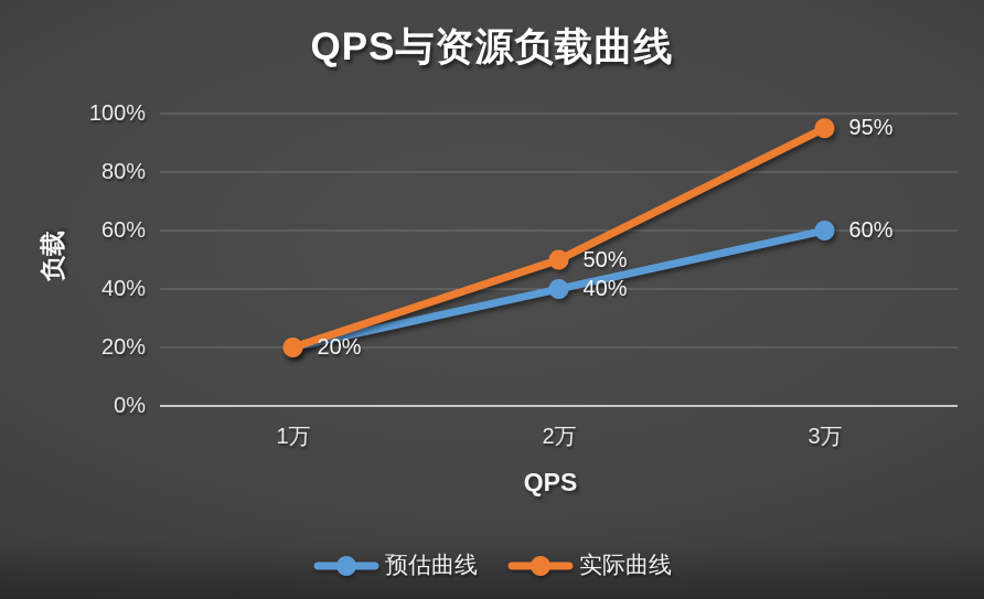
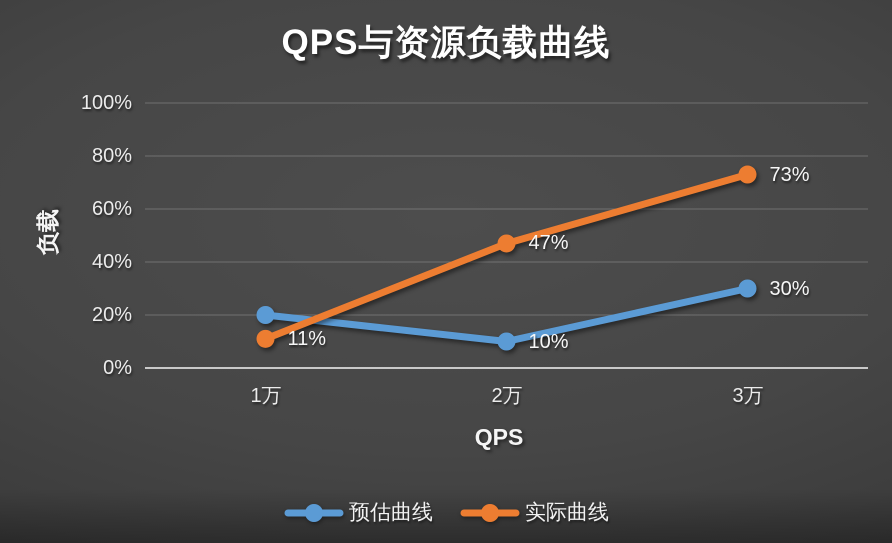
实际曲线/1万: 20% -> 11%
预估曲线/2万: 40% -> 10%
实际曲线/2万: 50% -> 47%
预估曲线/3万: 60% -> 30%
实际曲线/3万: 95% -> 73%
